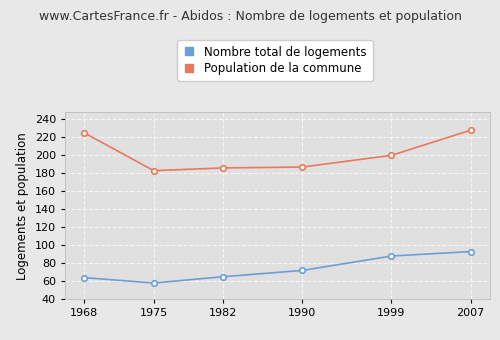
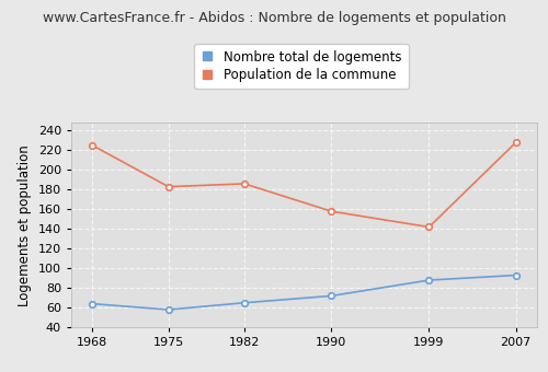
Population de la commune/1990: 187 -> 158
Population de la commune/1999: 200 -> 142
